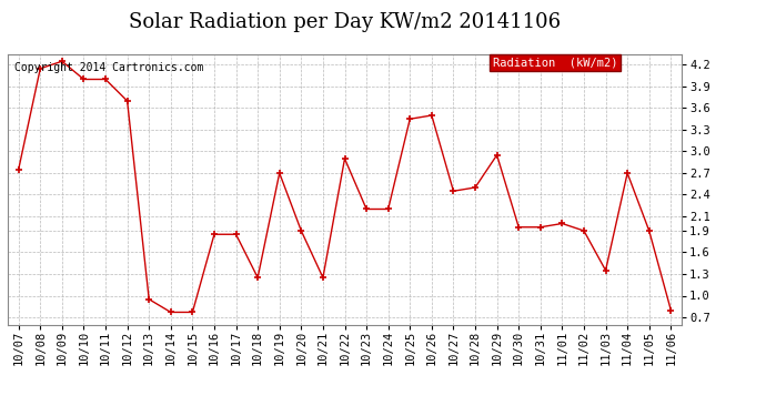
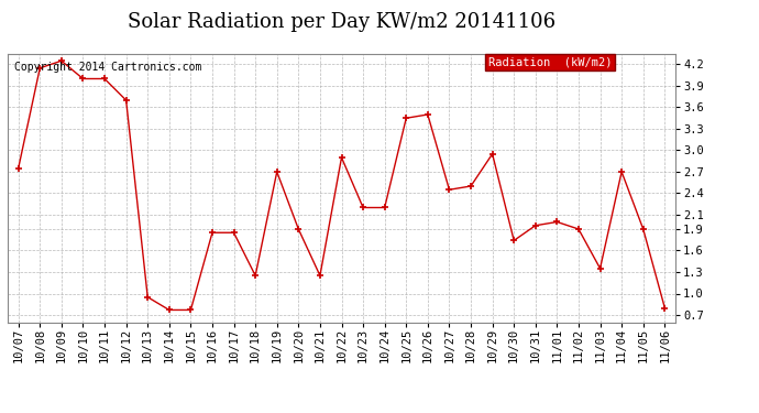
10/30: 1.95 -> 1.74
